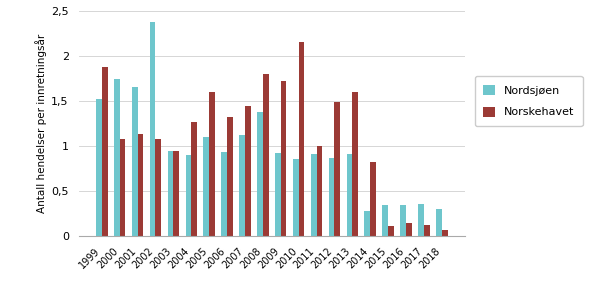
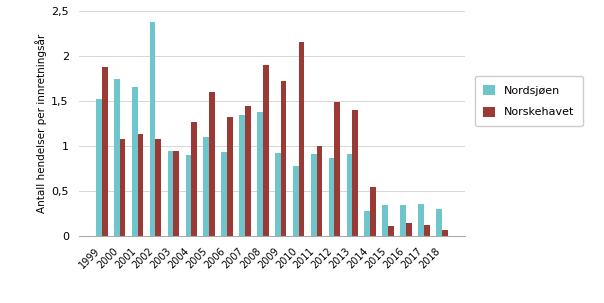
Nordsjøen/2007: 1,12 -> 1,35
Norskehavet/2008: 1,80 -> 1,90
Nordsjøen/2010: 0,86 -> 0,78
Norskehavet/2013: 1,60 -> 1,40
Norskehavet/2014: 0,82 -> 0,55
